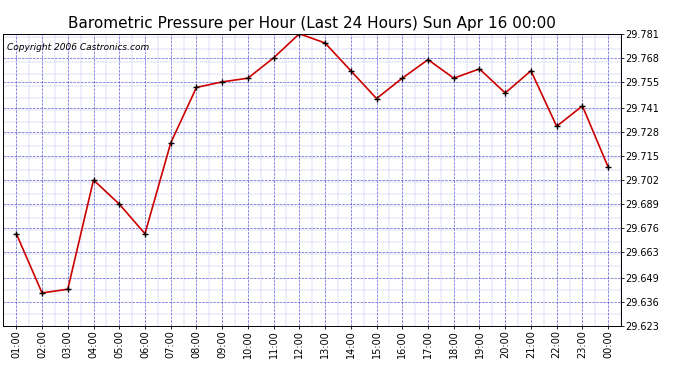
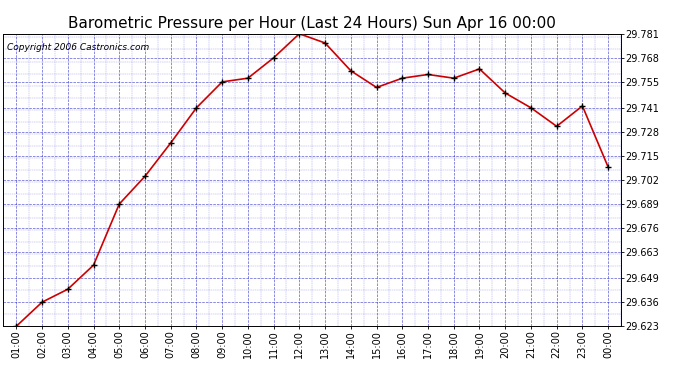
01:00: 29.673 -> 29.623
02:00: 29.641 -> 29.636
04:00: 29.702 -> 29.656
06:00: 29.673 -> 29.704
08:00: 29.752 -> 29.741
15:00: 29.746 -> 29.752
17:00: 29.767 -> 29.759
21:00: 29.761 -> 29.741
